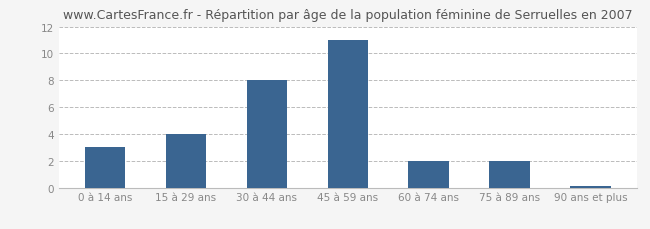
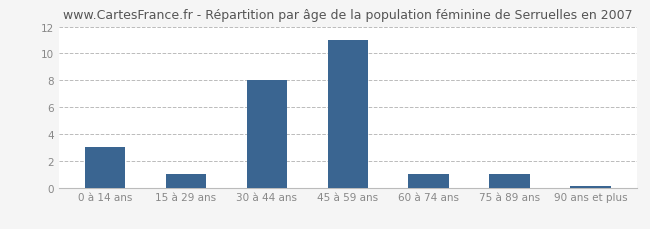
15 à 29 ans: 4.0 -> 1.0
60 à 74 ans: 2.0 -> 1.0
75 à 89 ans: 2.0 -> 1.0
